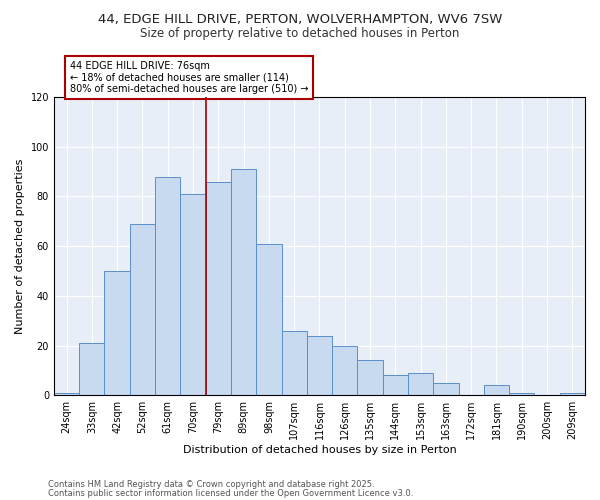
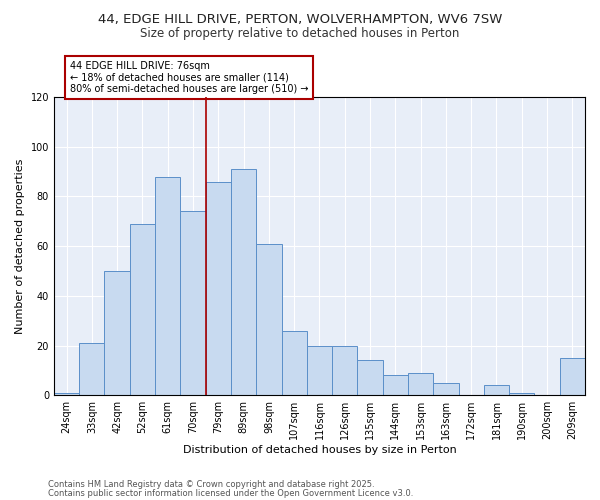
70sqm: 81 -> 74
116sqm: 24 -> 20
209sqm: 1 -> 15
